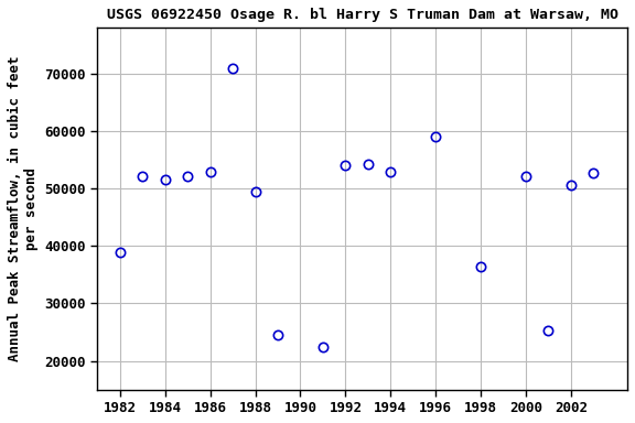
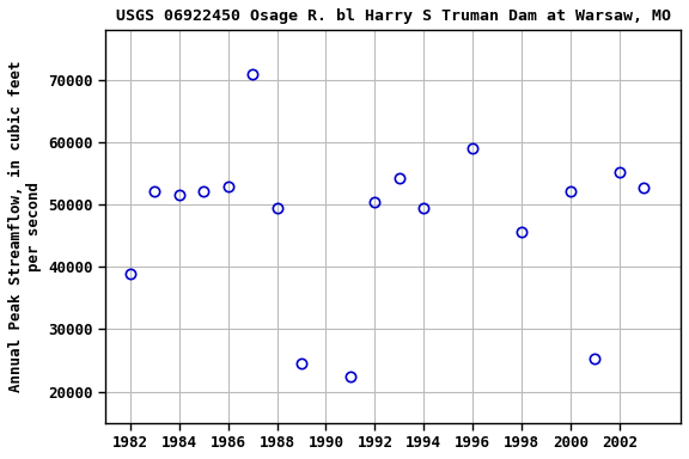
1992: 54000 -> 50400
1994: 53000 -> 49400
1998: 36500 -> 45600
2002: 50700 -> 55200
